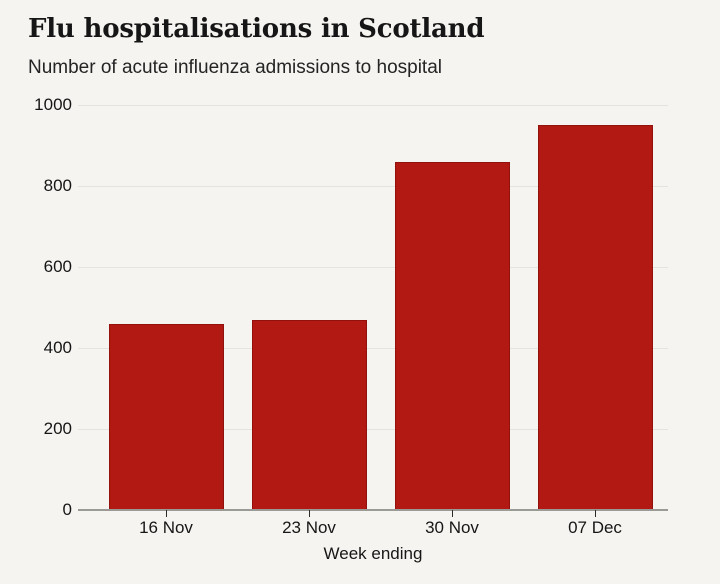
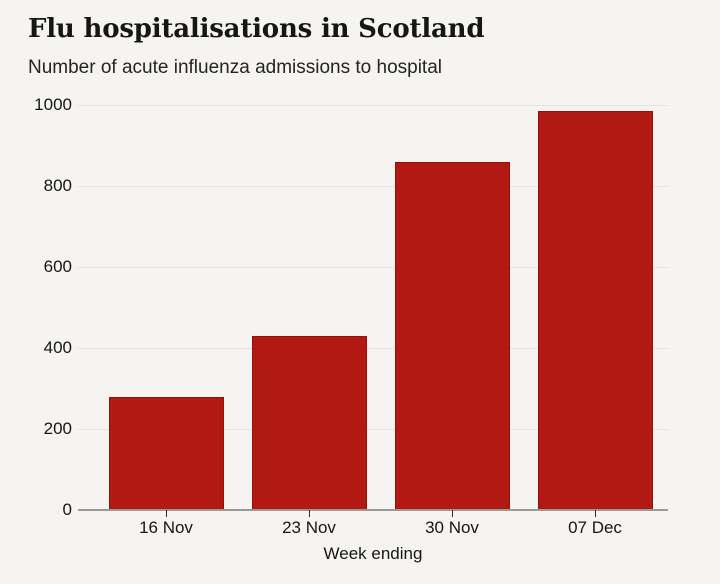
16 Nov: 460 -> 280
23 Nov: 470 -> 430
07 Dec: 950 -> 980
